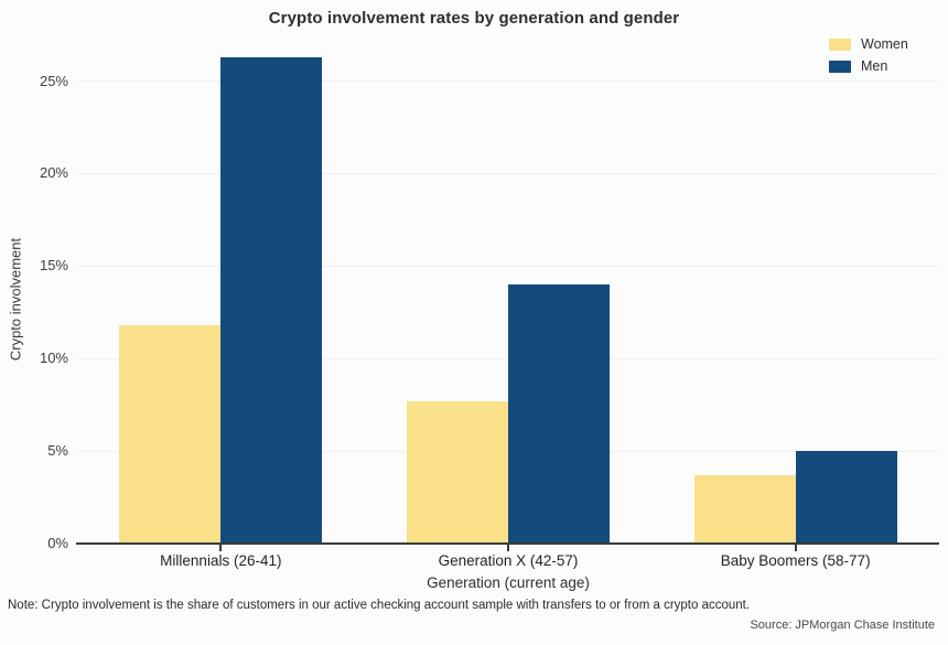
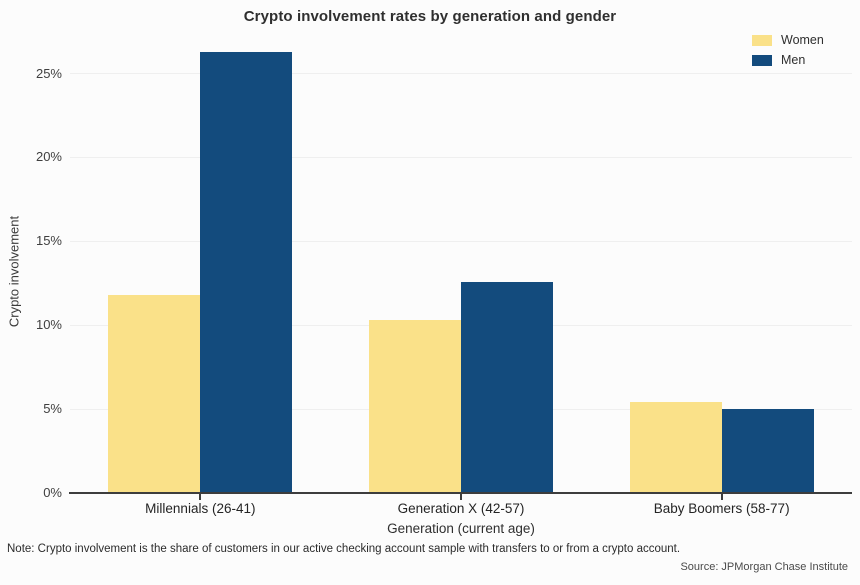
Women/Generation X (42-57): 7.7% -> 10.3%
Men/Generation X (42-57): 14.0% -> 12.6%
Women/Baby Boomers (58-77): 3.7% -> 5.4%
